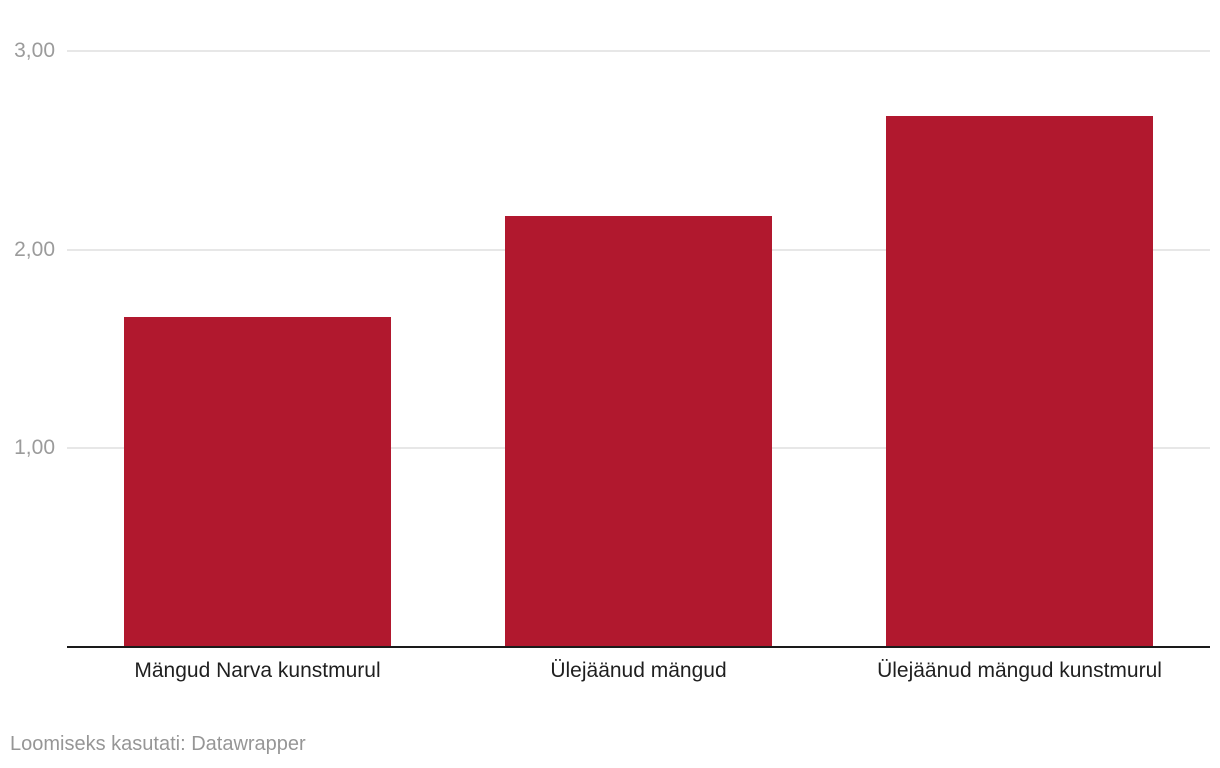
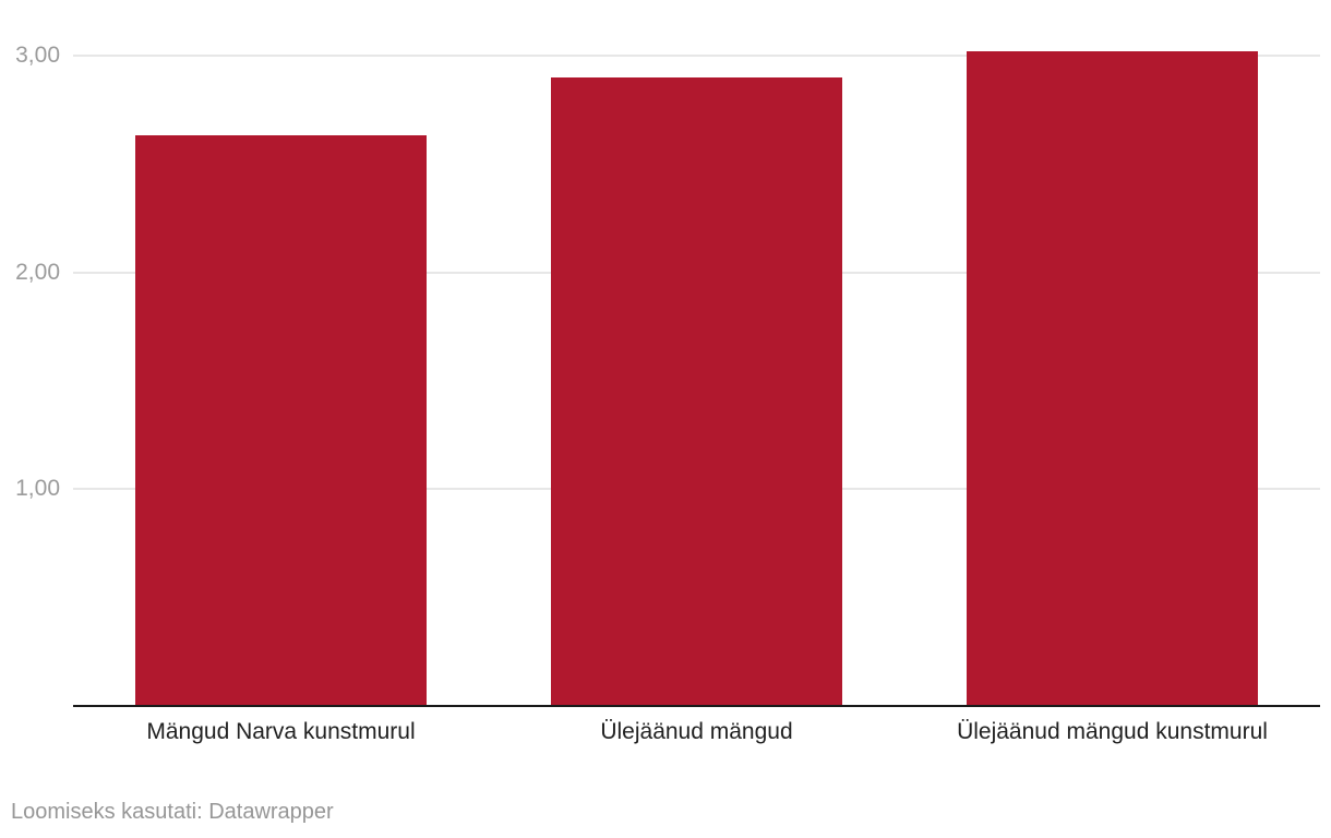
Mängud Narva kunstmurul: 1,66 -> 2,63
Ülejäänud mängud: 2,17 -> 2,90
Ülejäänud mängud kunstmurul: 2,67 -> 3,02
